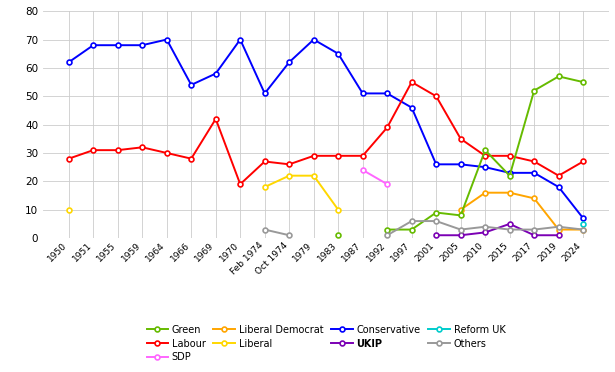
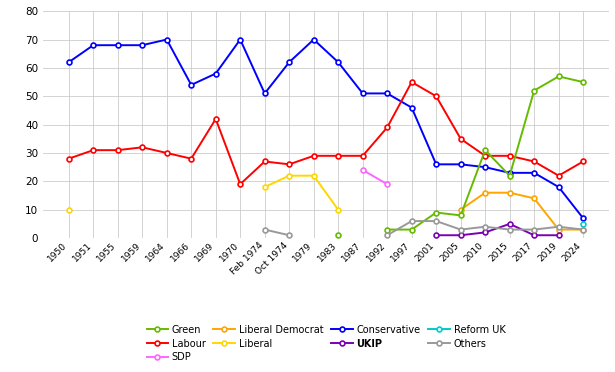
Conservative/1983: 65 -> 62
